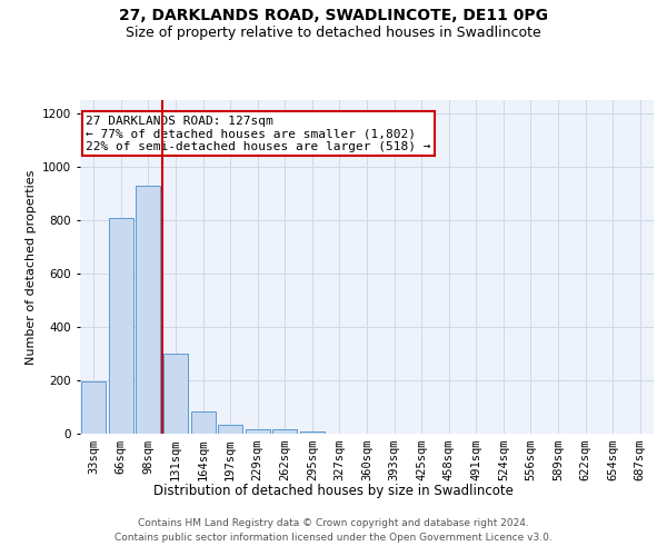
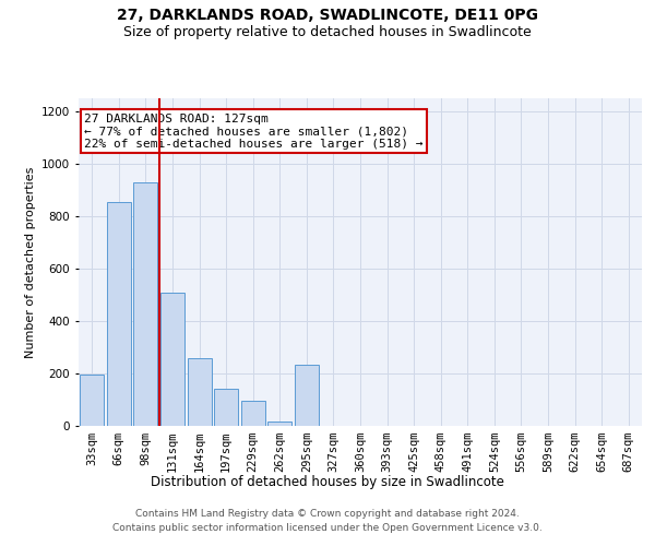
66sqm: 810 -> 855
131sqm: 300 -> 510
164sqm: 83 -> 260
197sqm: 35 -> 140
229sqm: 18 -> 95
295sqm: 10 -> 235
